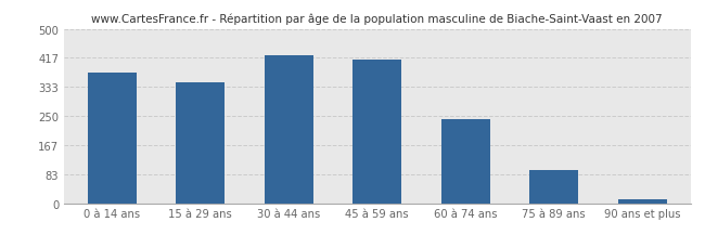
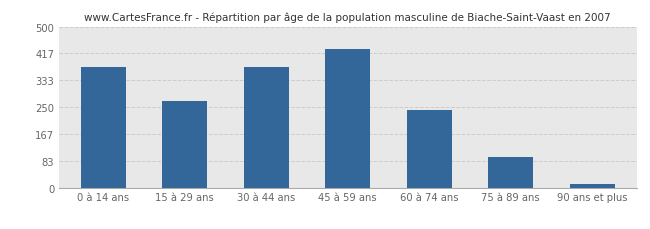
15 à 29 ans: 348 -> 270
30 à 44 ans: 425 -> 375
45 à 59 ans: 413 -> 430
